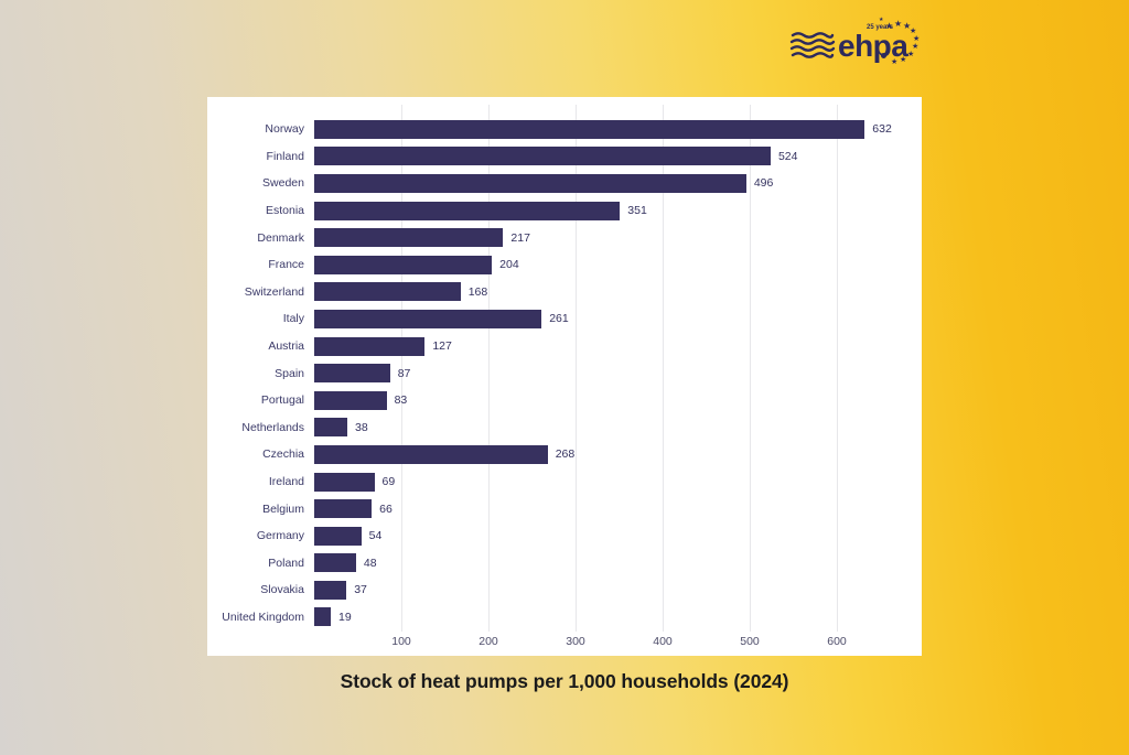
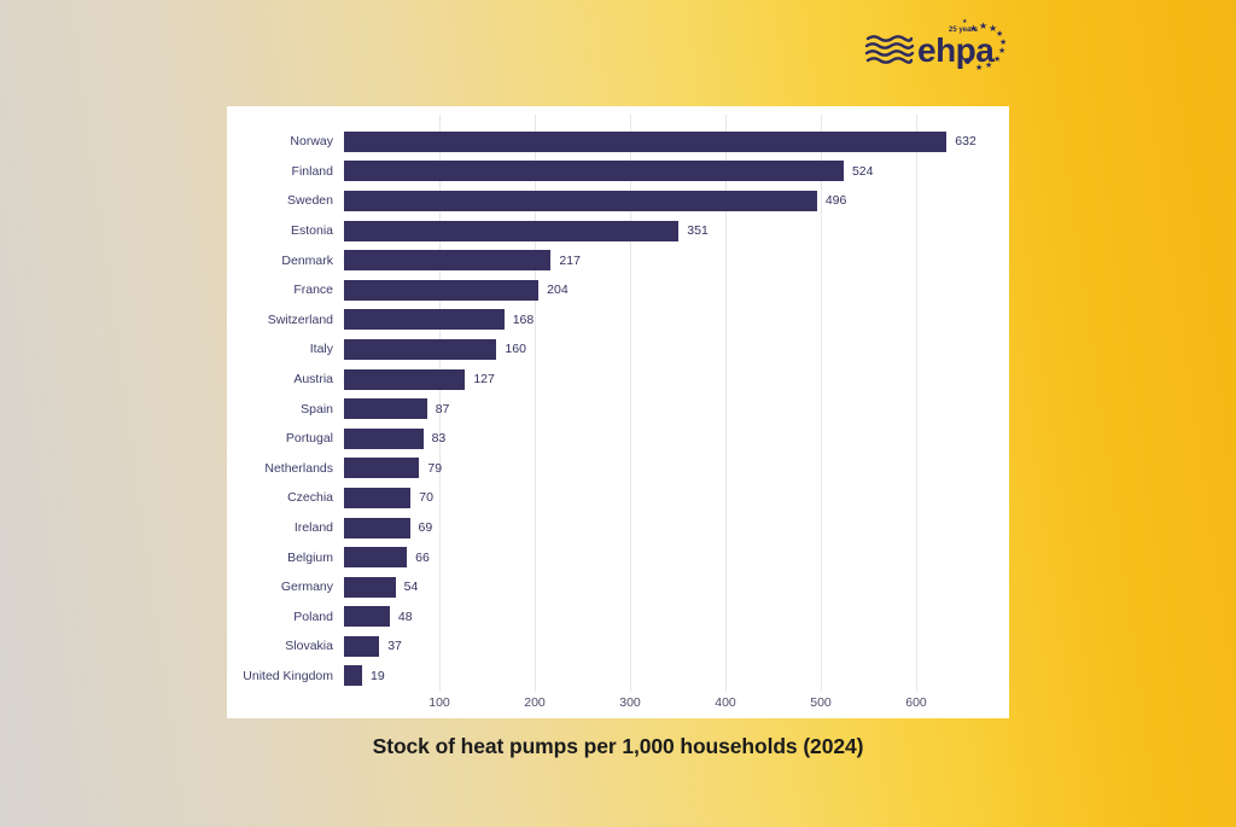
Italy: 261 -> 160
Netherlands: 38 -> 79
Czechia: 268 -> 70
